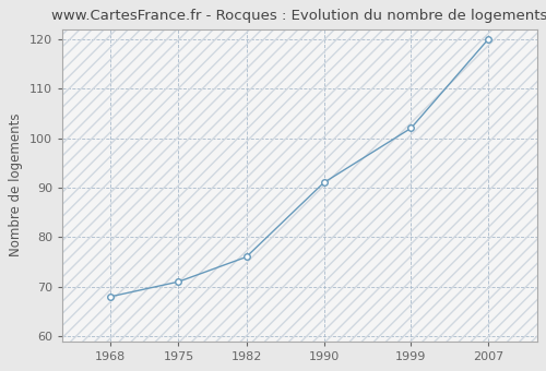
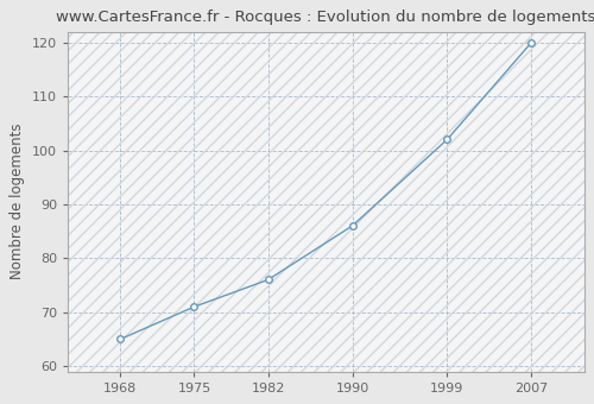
1968: 68 -> 65
1990: 91 -> 86
